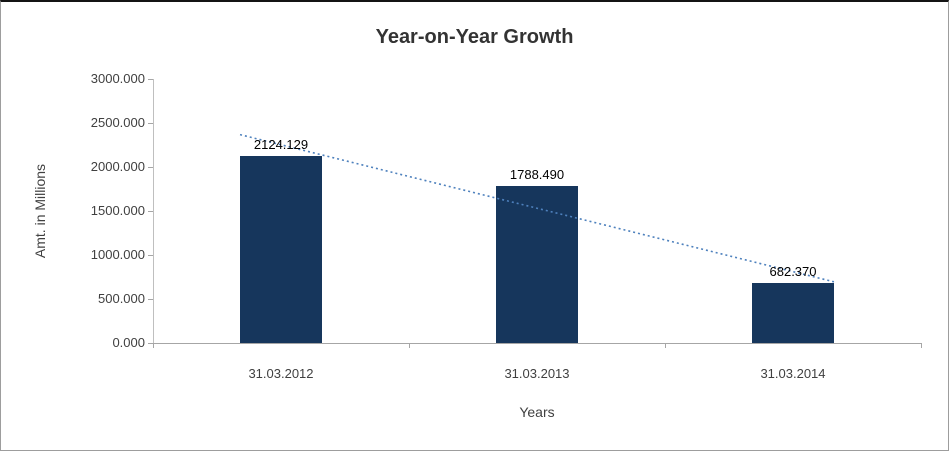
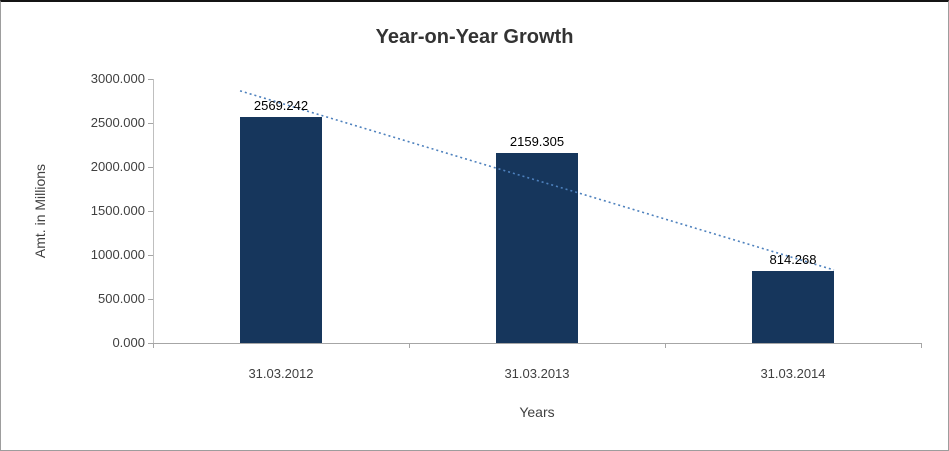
31.03.2012: 2124.129 -> 2569.242
31.03.2013: 1788.490 -> 2159.305
31.03.2014: 682.370 -> 814.268
